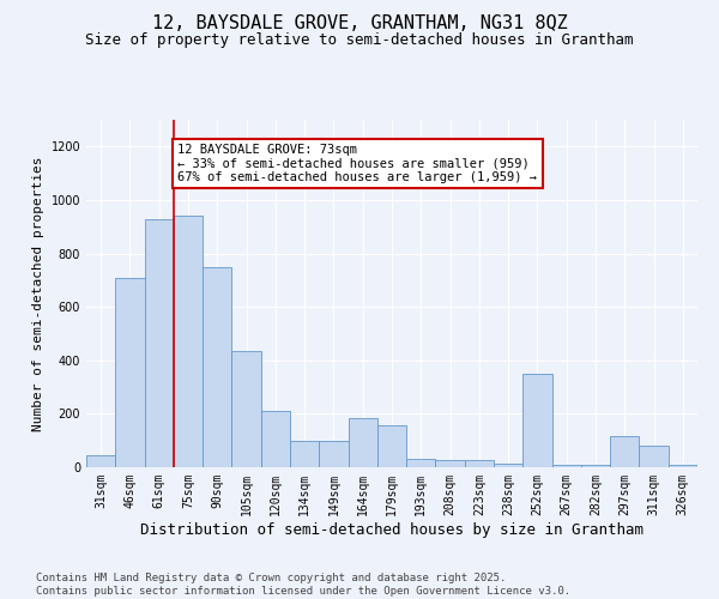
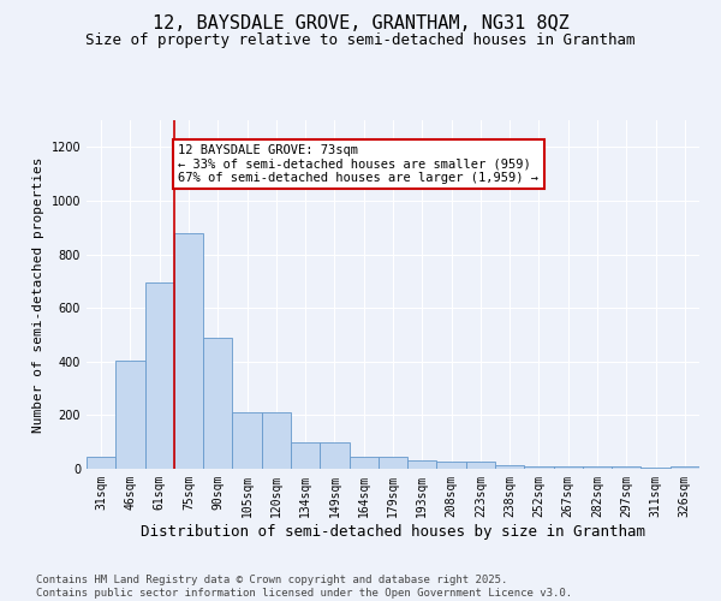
46sqm: 710 -> 405
61sqm: 930 -> 695
75sqm: 940 -> 880
90sqm: 750 -> 490
105sqm: 435 -> 210
164sqm: 185 -> 45
179sqm: 155 -> 45
252sqm: 350 -> 8
297sqm: 115 -> 8
311sqm: 80 -> 4
